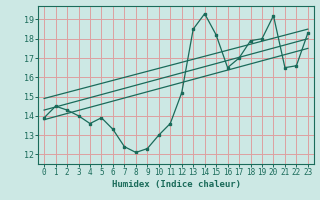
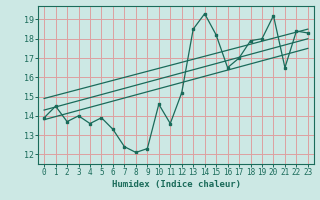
2: 14.3 -> 13.7
10: 13.0 -> 14.6
22: 16.6 -> 18.4
